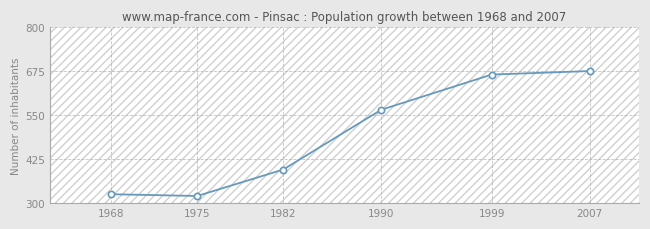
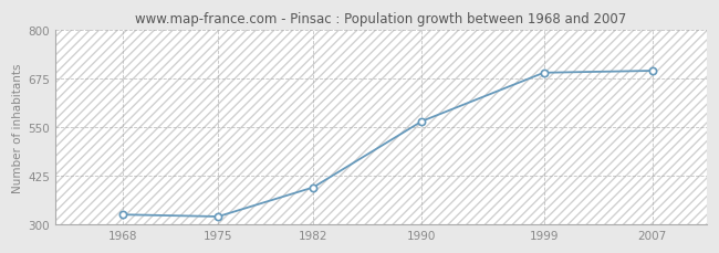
1999: 665 -> 690
2007: 675 -> 695
